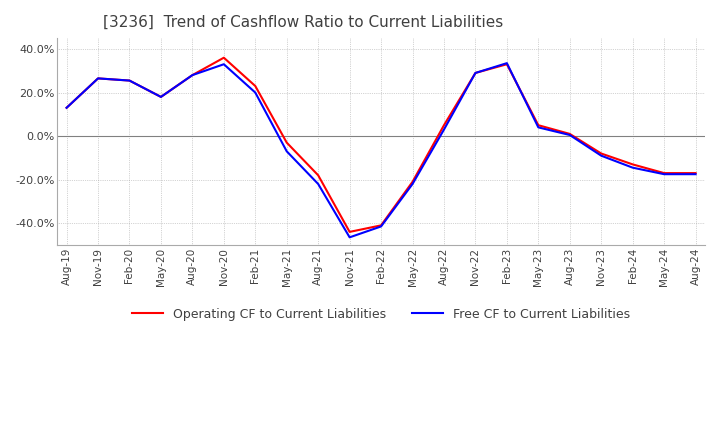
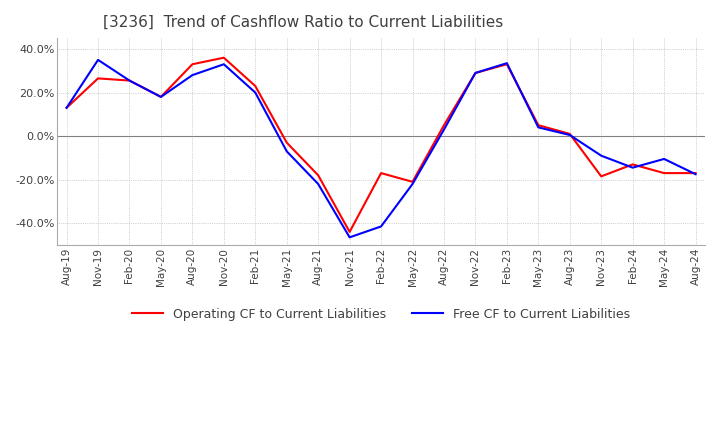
Free CF to Current Liabilities/Nov-19: 26.5% -> 35.0%
Operating CF to Current Liabilities/Aug-20: 28.0% -> 33.0%
Operating CF to Current Liabilities/Feb-22: -41.0% -> -17.0%
Operating CF to Current Liabilities/Nov-23: -8.0% -> -18.5%
Free CF to Current Liabilities/May-24: -17.5% -> -10.5%
